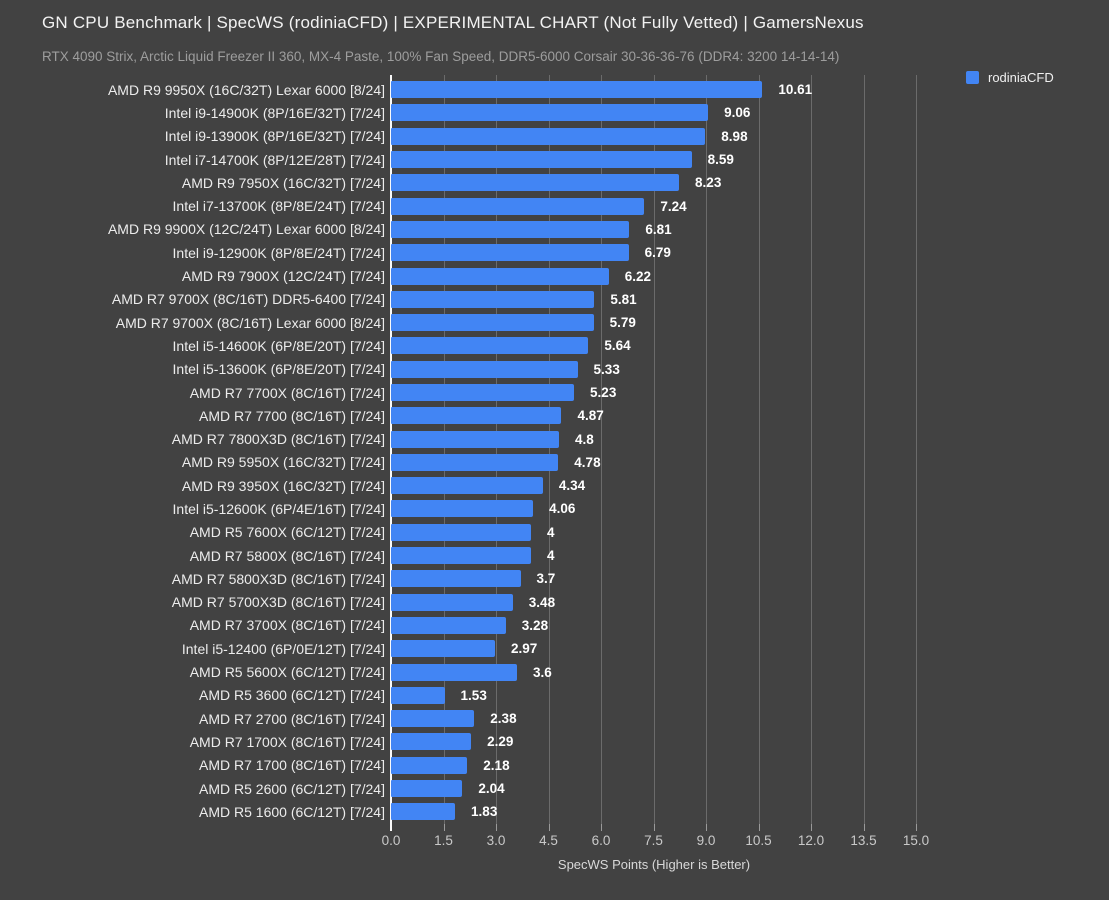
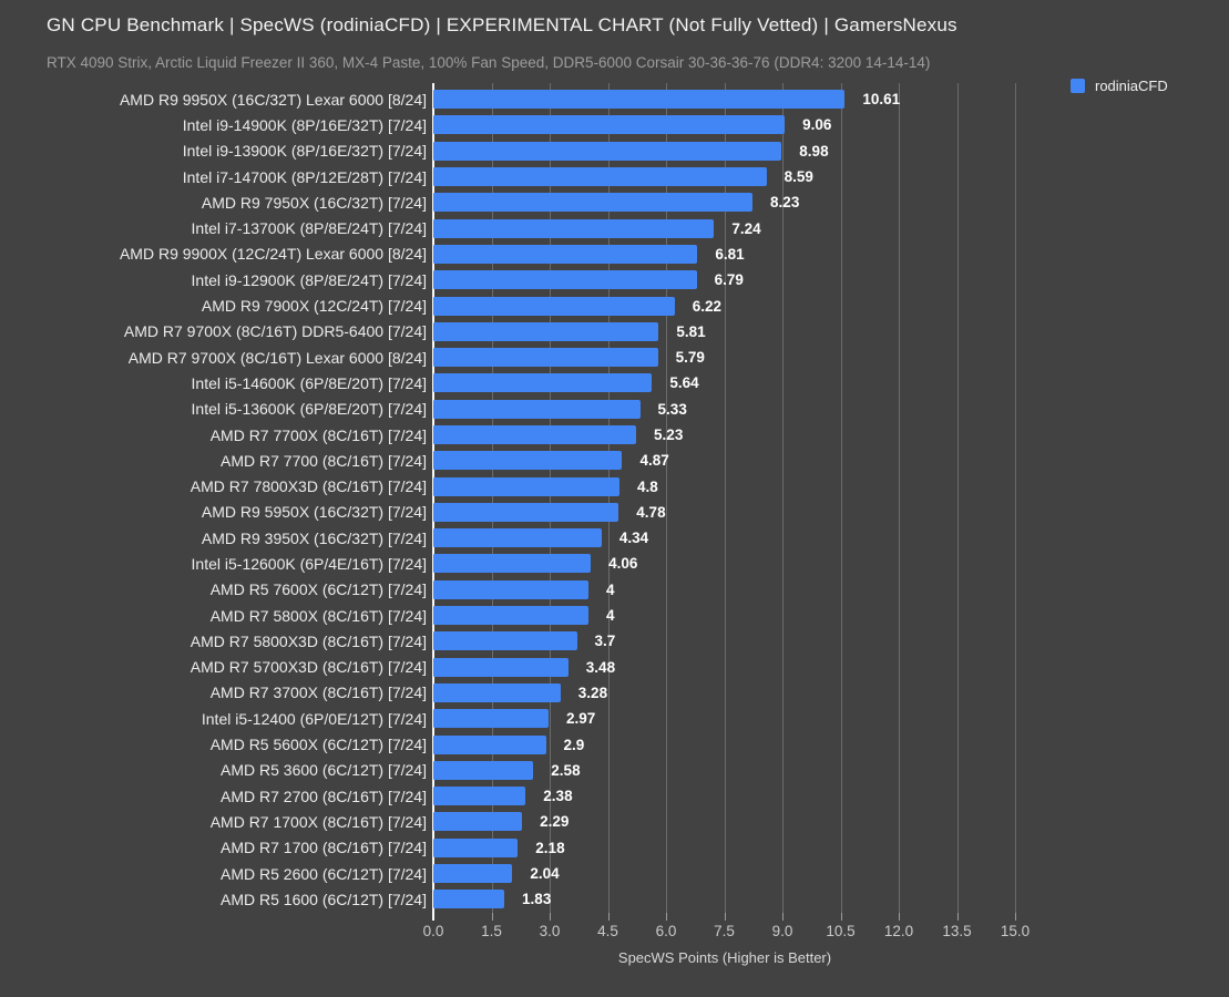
AMD R5 5600X (6C/12T) [7/24]: 3.6 -> 2.9
AMD R5 3600 (6C/12T) [7/24]: 1.53 -> 2.58
